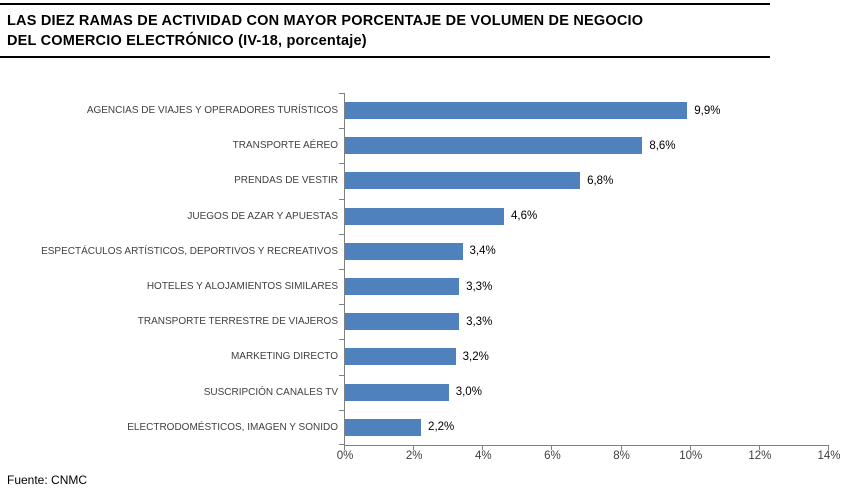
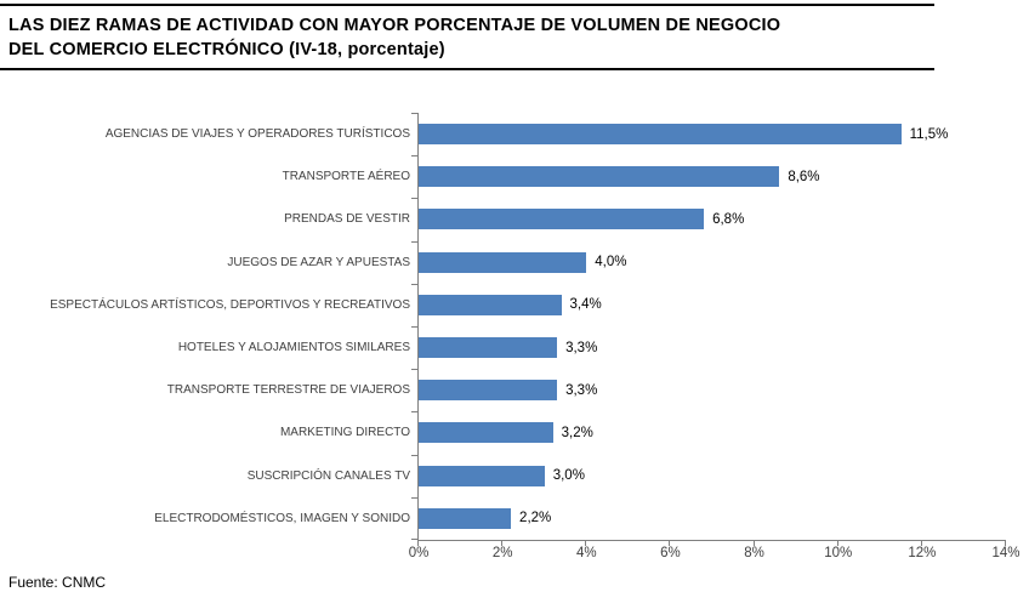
AGENCIAS DE VIAJES Y OPERADORES TURÍSTICOS: 9,9% -> 11,5%
JUEGOS DE AZAR Y APUESTAS: 4,6% -> 4,0%
